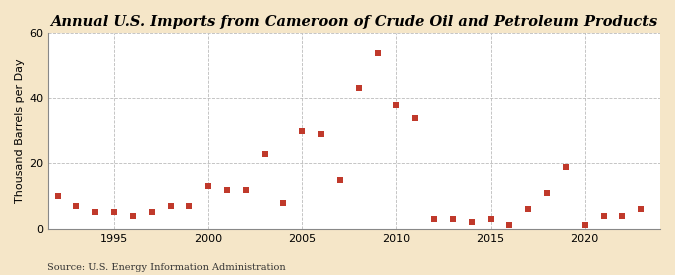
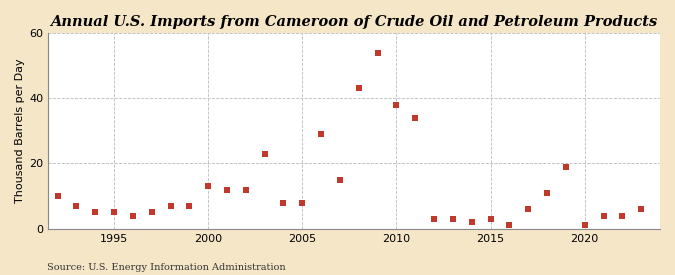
2005: 30 -> 8
